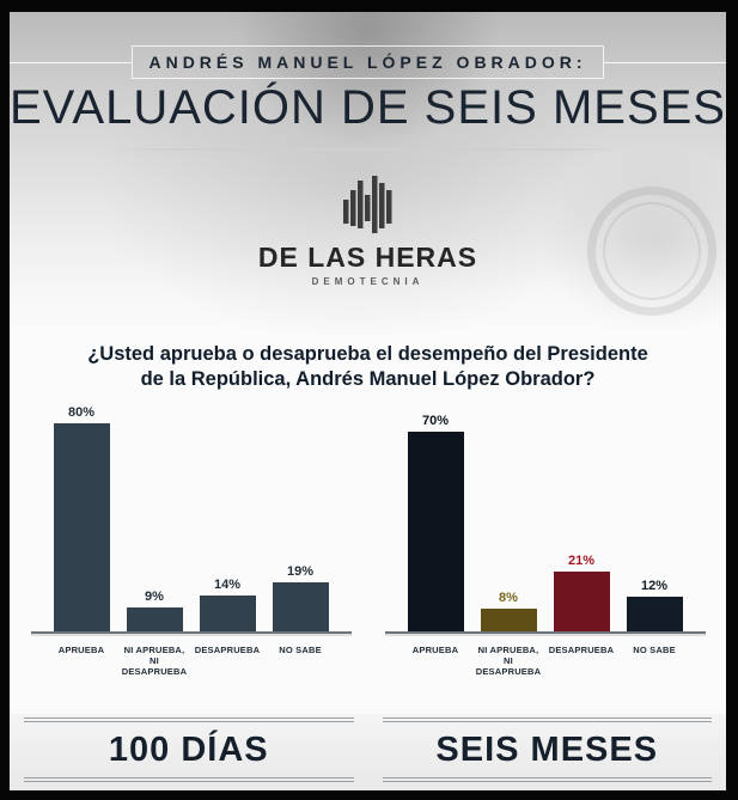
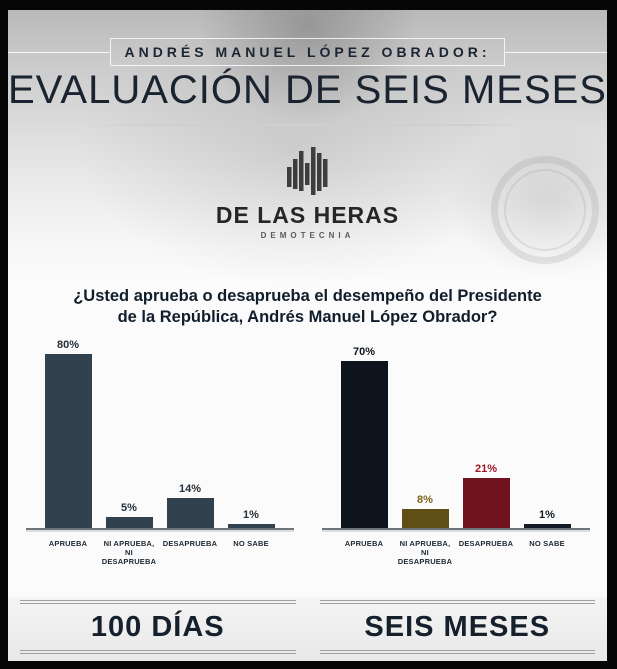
100 DÍAS/NI APRUEBA, NI DESAPRUEBA: 9% -> 5%
100 DÍAS/NO SABE: 19% -> 1%
SEIS MESES/NO SABE: 12% -> 1%
